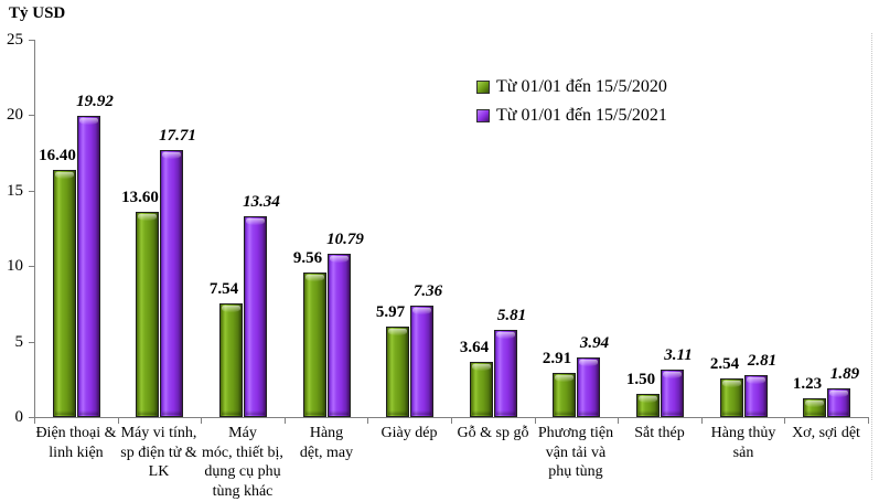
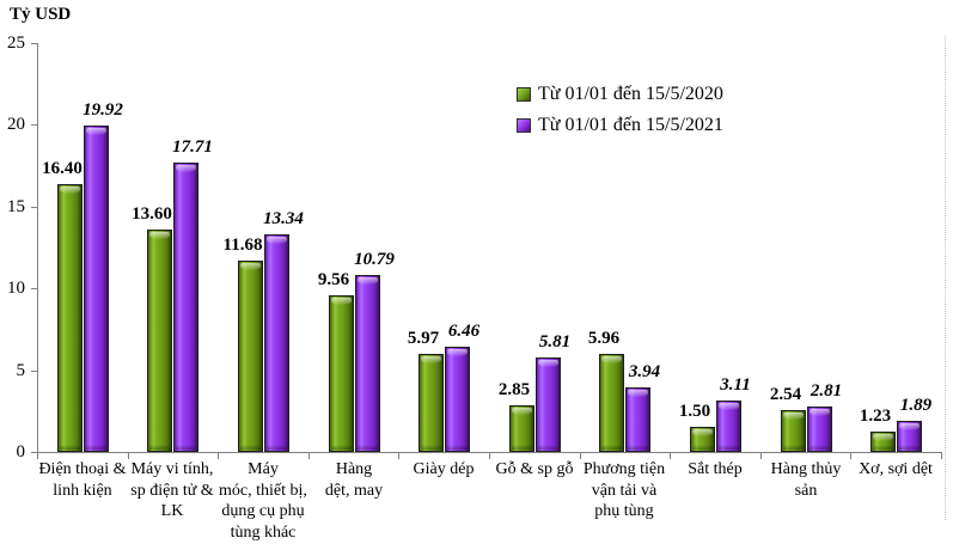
Từ 01/01 đến 15/5/2020/Máy móc, thiết bị, dụng cụ phụ tùng khác: 7.54 -> 11.68
Từ 01/01 đến 15/5/2021/Giày dép: 7.36 -> 6.46
Từ 01/01 đến 15/5/2020/Gỗ & sp gỗ: 3.64 -> 2.85
Từ 01/01 đến 15/5/2020/Phương tiện vận tải và phụ tùng: 2.91 -> 5.96
